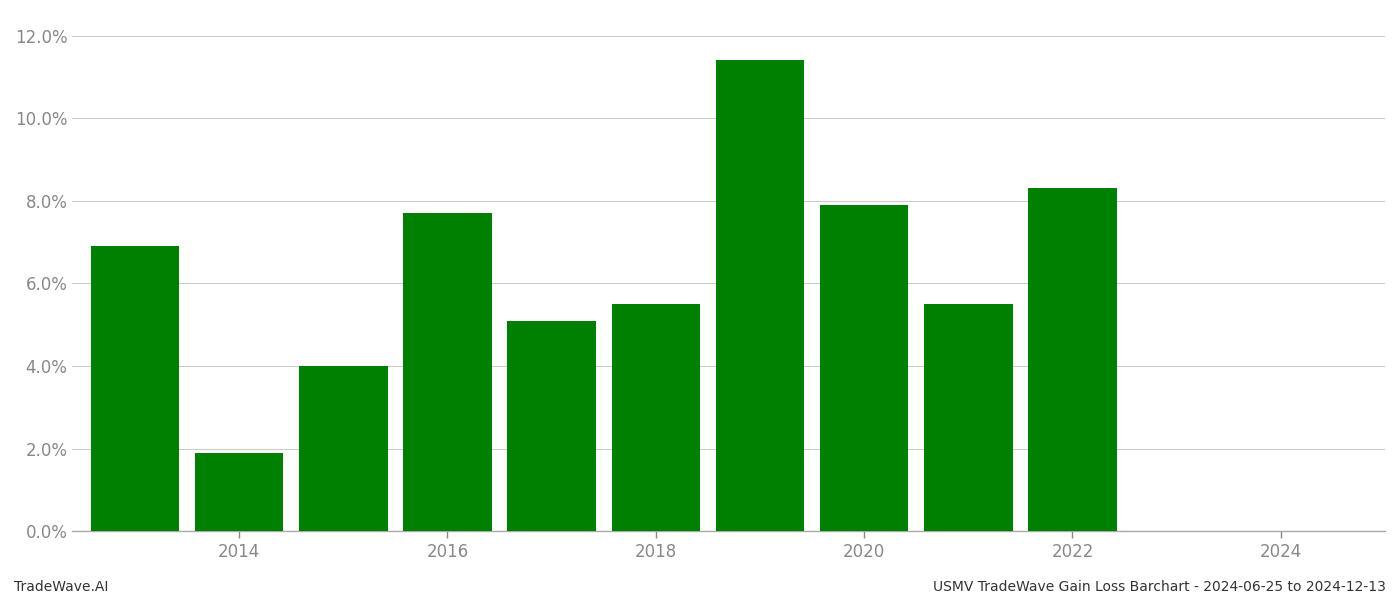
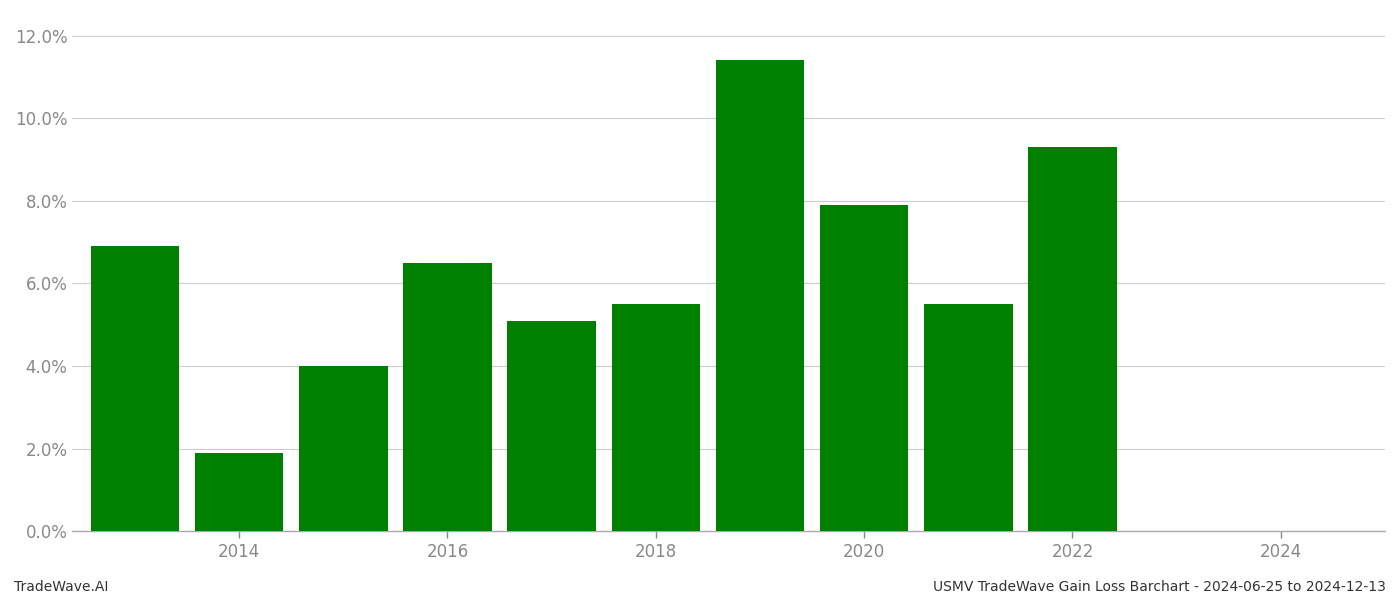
2016: 7.7% -> 6.5%
2022: 8.3% -> 9.3%
